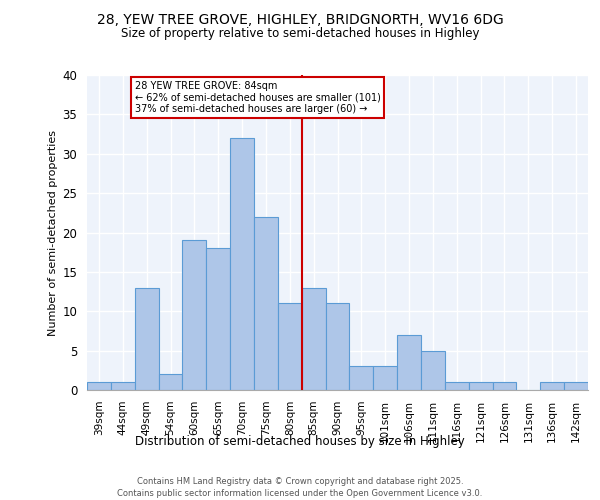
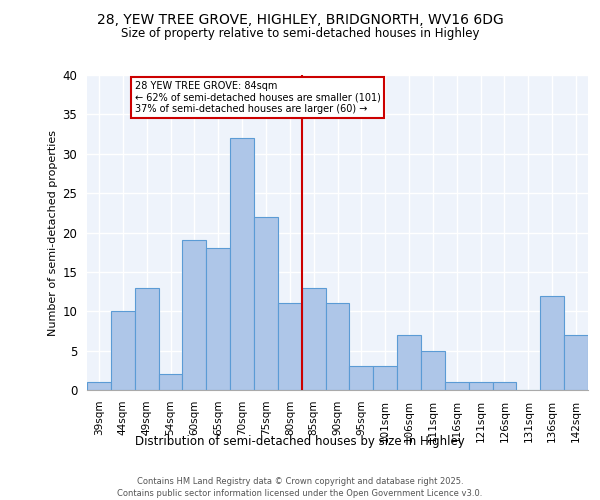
44sqm: 1 -> 10
136sqm: 1 -> 12
142sqm: 1 -> 7
